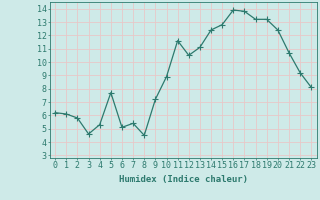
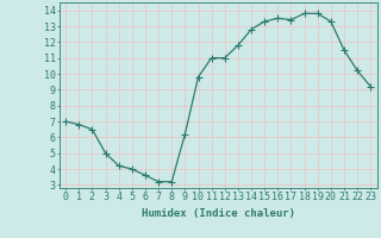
0: 6.2 -> 7.0
1: 6.1 -> 6.8
2: 5.8 -> 6.5
3: 4.6 -> 5.0
4: 5.3 -> 4.2
5: 7.7 -> 4.0
6: 5.1 -> 3.6
7: 5.4 -> 3.2
8: 4.5 -> 3.2
9: 7.2 -> 6.2
10: 8.9 -> 9.8
11: 11.6 -> 11.0
12: 10.5 -> 11.0
13: 11.1 -> 11.8
14: 12.4 -> 12.8
15: 12.8 -> 13.3
16: 13.9 -> 13.5
17: 13.8 -> 13.4
18: 13.2 -> 13.8
19: 13.2 -> 13.8
20: 12.4 -> 13.3
21: 10.7 -> 11.5
22: 9.2 -> 10.2
23: 8.1 -> 9.2
